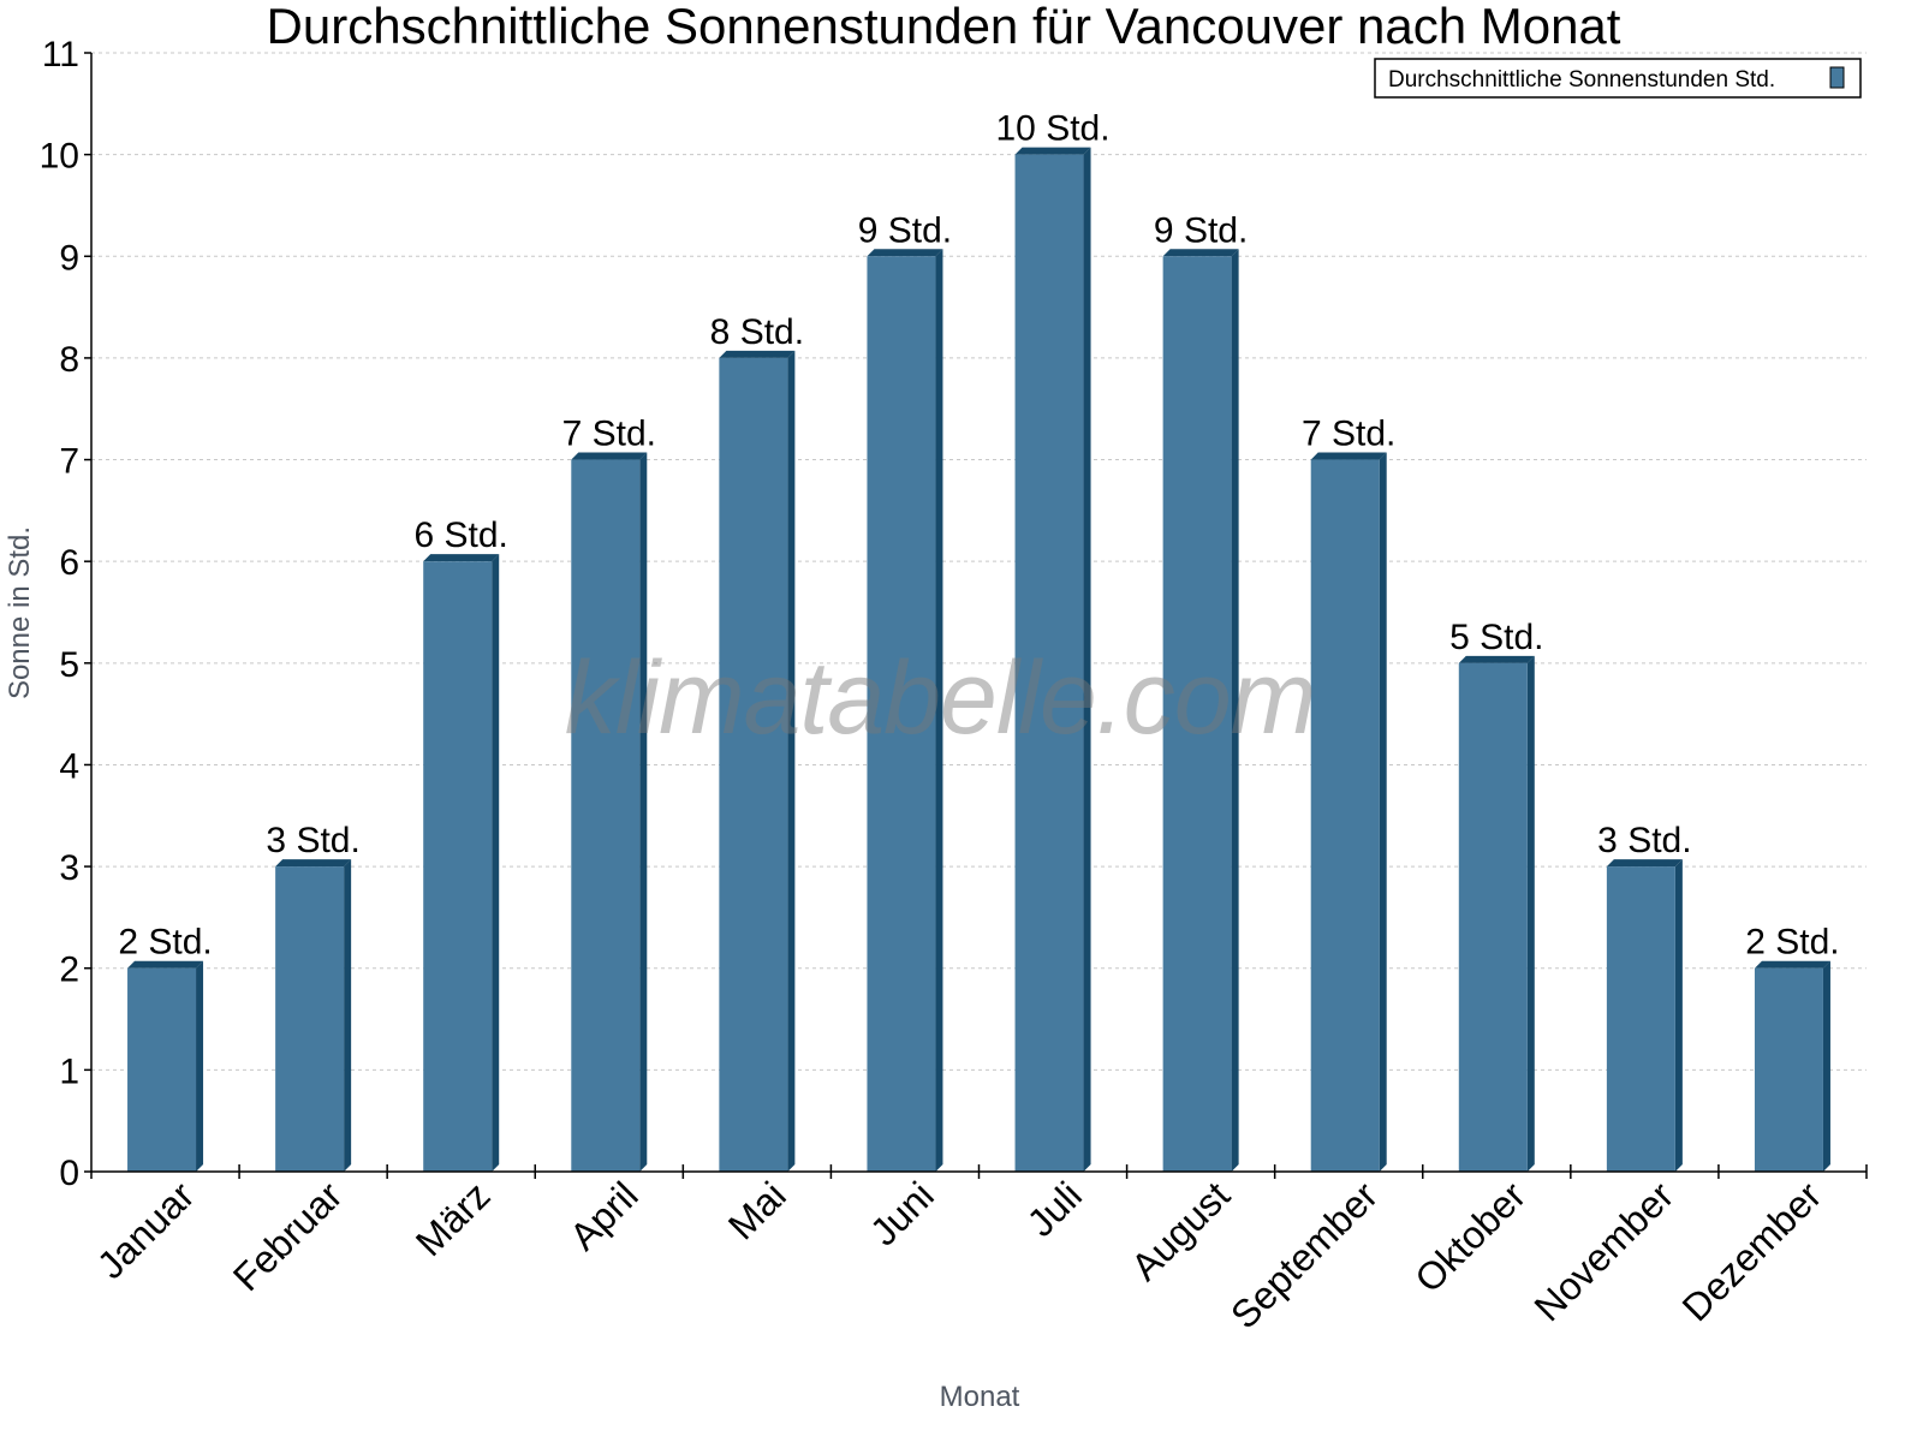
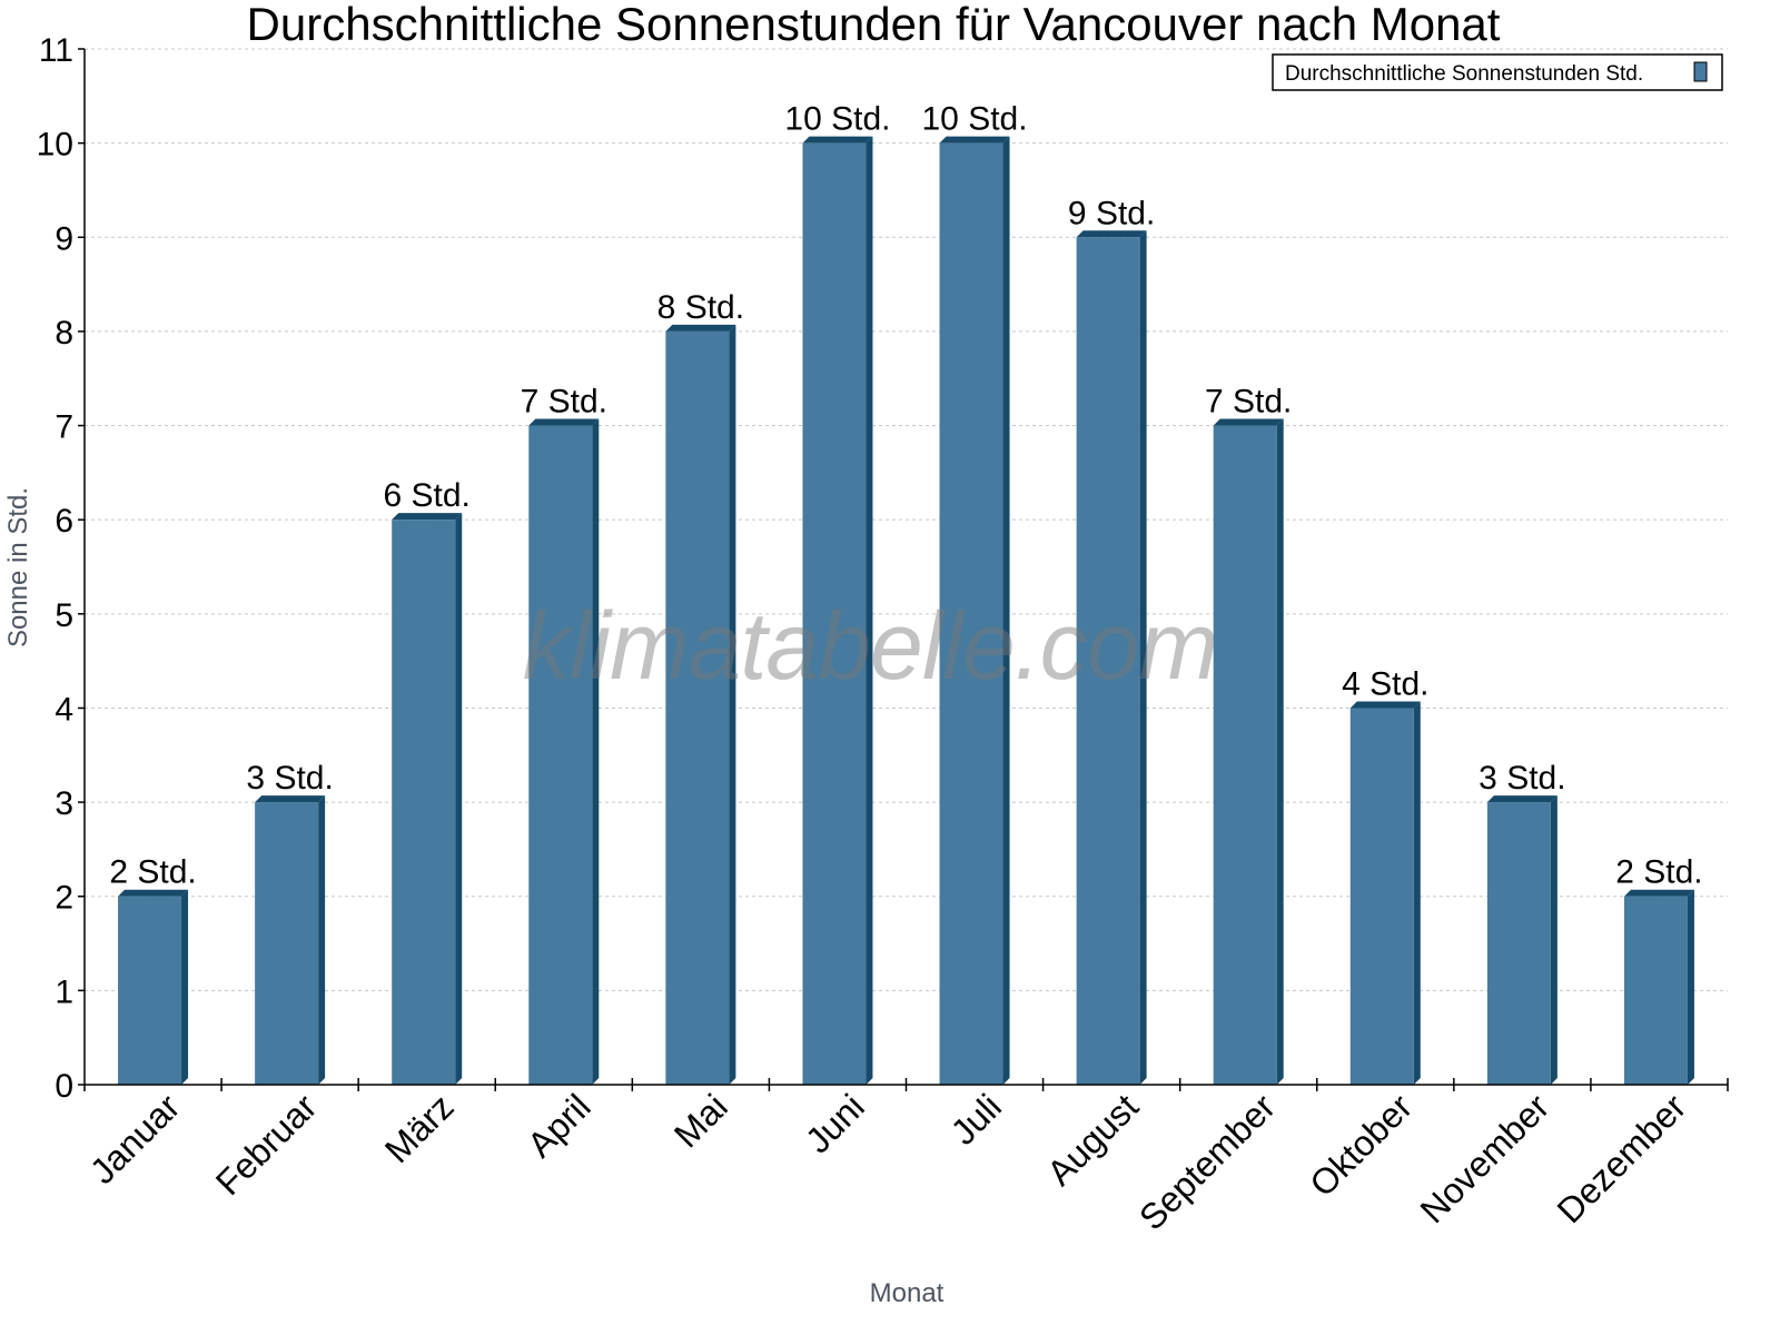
Juni: 9 -> 10
Oktober: 5 -> 4
